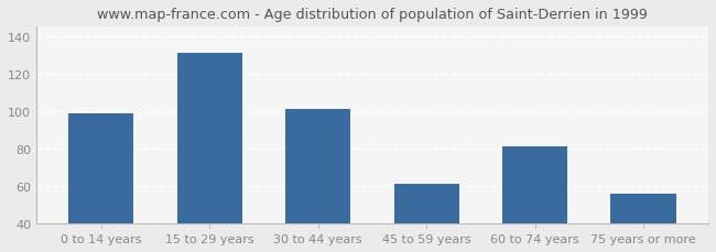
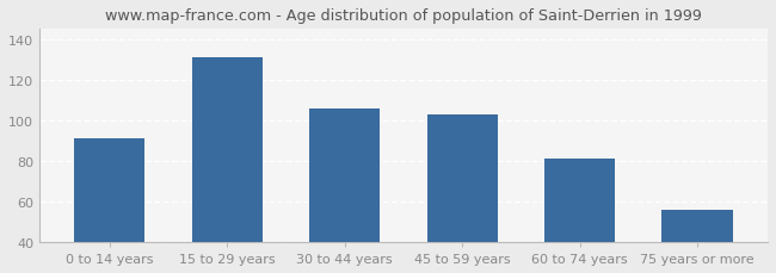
0 to 14 years: 99 -> 91
30 to 44 years: 101 -> 106
45 to 59 years: 61 -> 103
